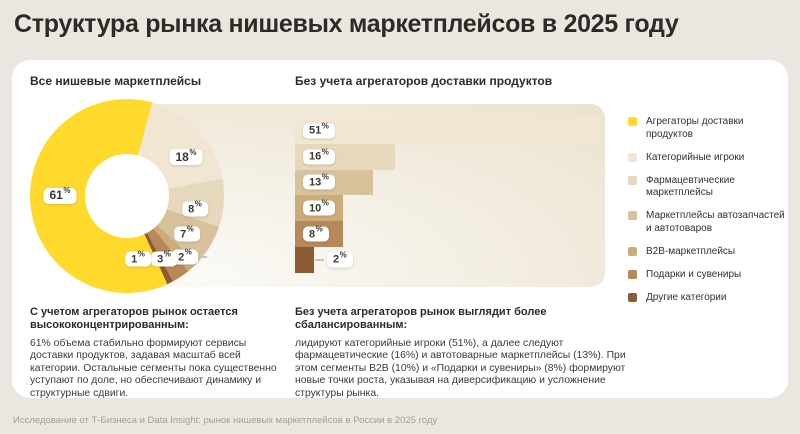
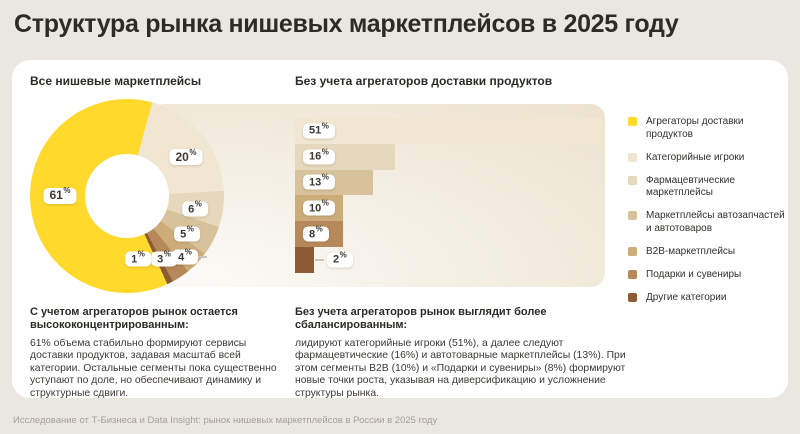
Все нишевые маркетплейсы/Категорийные игроки: 18 -> 20
Все нишевые маркетплейсы/Фармацевтические маркетплейсы: 8 -> 6
Все нишевые маркетплейсы/Маркетплейсы автозапчастей и автотоваров: 7 -> 5
Все нишевые маркетплейсы/B2B-маркетплейсы: 2 -> 4
